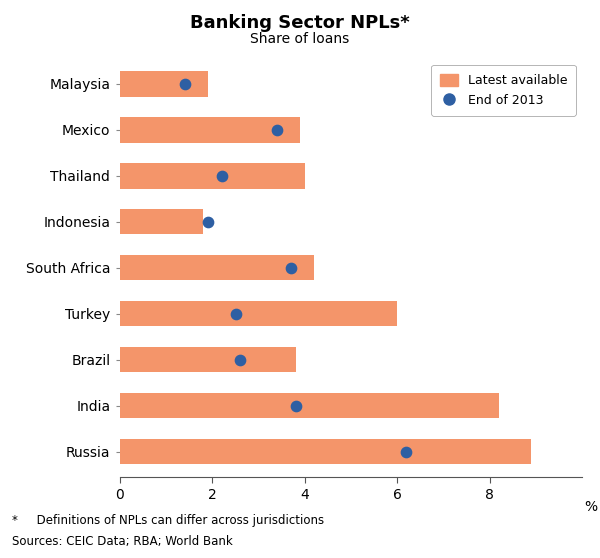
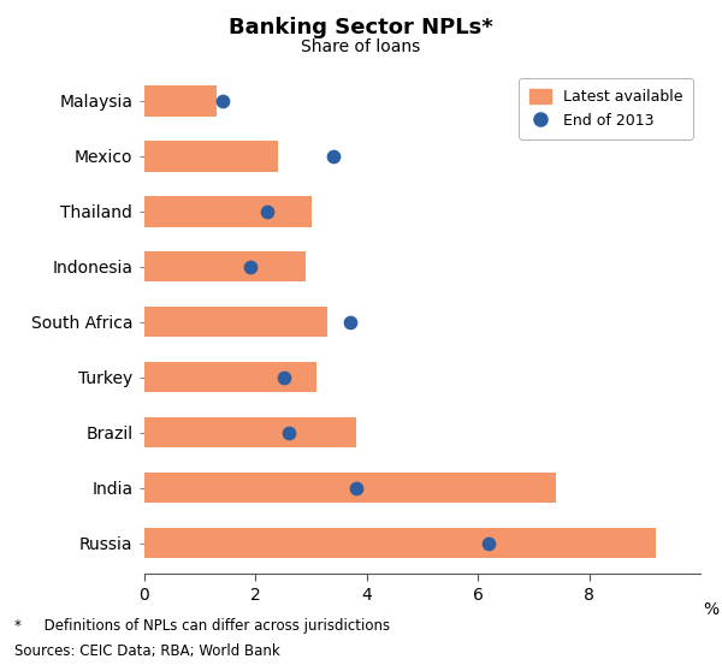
Latest available/Malaysia: 1.9 -> 1.3
Latest available/Mexico: 3.9 -> 2.4
Latest available/Thailand: 4.0 -> 3.0
Latest available/Indonesia: 1.8 -> 2.9
Latest available/South Africa: 4.2 -> 3.3
Latest available/Turkey: 6.0 -> 3.1
Latest available/India: 8.2 -> 7.4
Latest available/Russia: 8.9 -> 9.2
